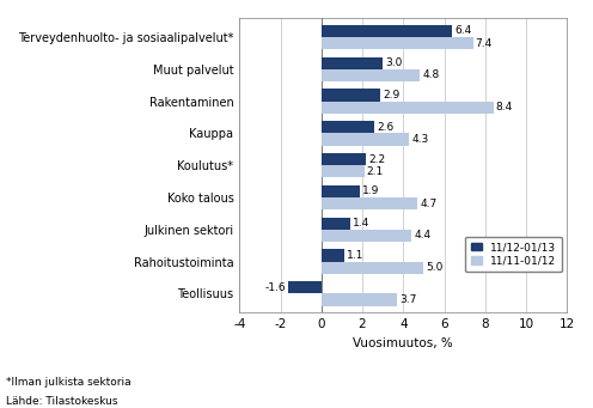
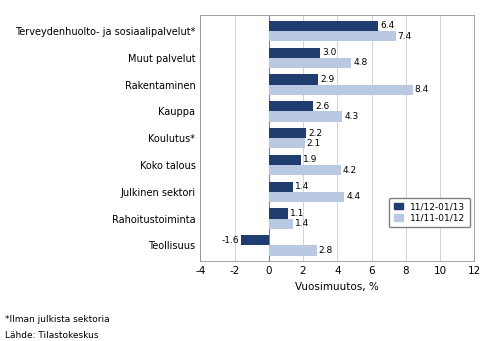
11/11-01/12/Koko talous: 4.7 -> 4.2
11/11-01/12/Rahoitustoiminta: 5.0 -> 1.4
11/11-01/12/Teollisuus: 3.7 -> 2.8
